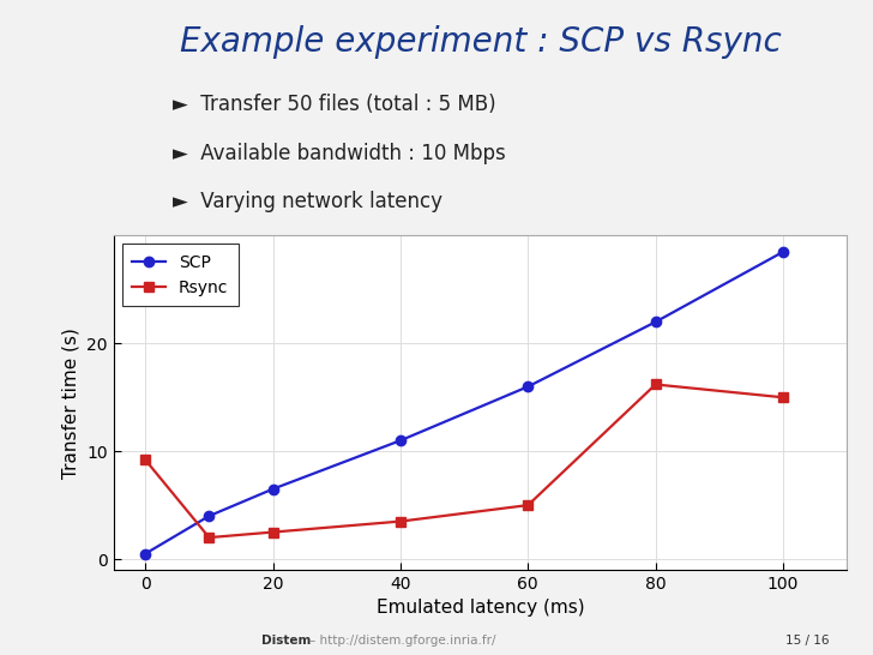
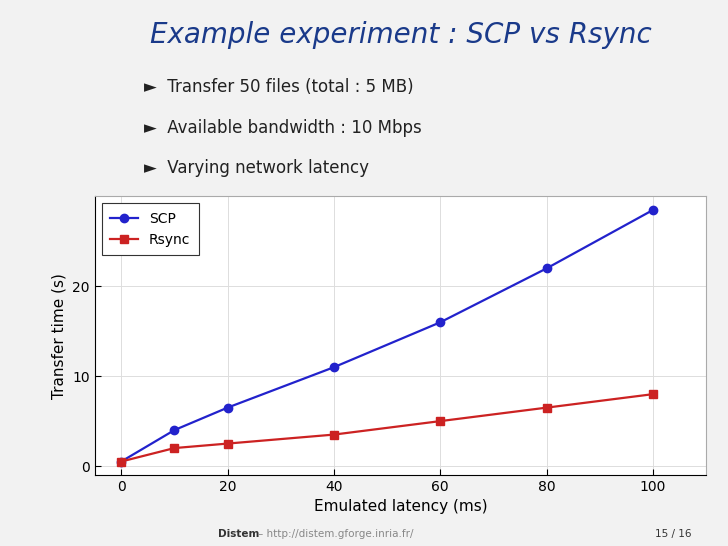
Rsync/0: 9.2 -> 0.5
Rsync/80: 16.2 -> 6.5
Rsync/100: 15.0 -> 8.0
